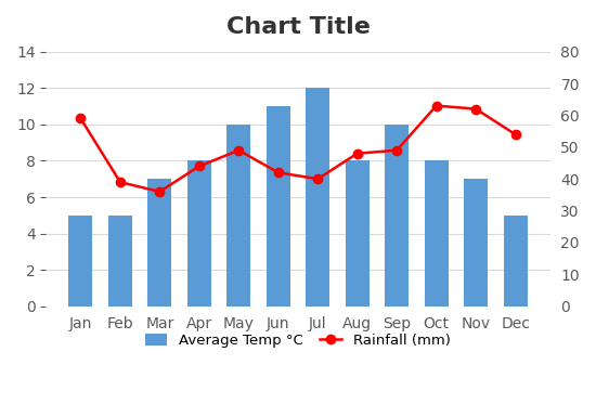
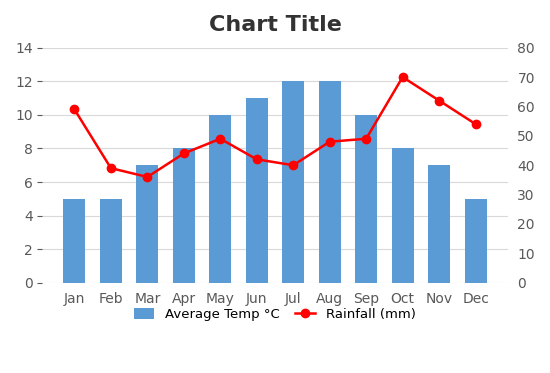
Average Temp °C/Aug: 8 -> 12
Rainfall (mm)/Oct: 63 -> 70
